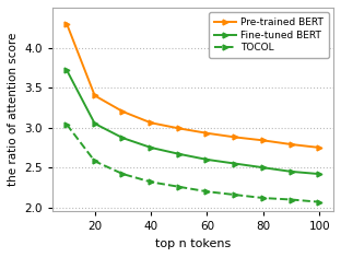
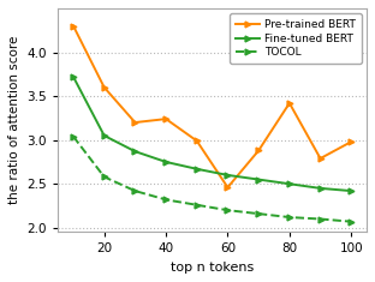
Pre-trained BERT/20: 3.40 -> 3.60
Pre-trained BERT/40: 3.06 -> 3.24
Pre-trained BERT/60: 2.93 -> 2.46
Pre-trained BERT/80: 2.84 -> 3.42
Pre-trained BERT/100: 2.75 -> 2.98
